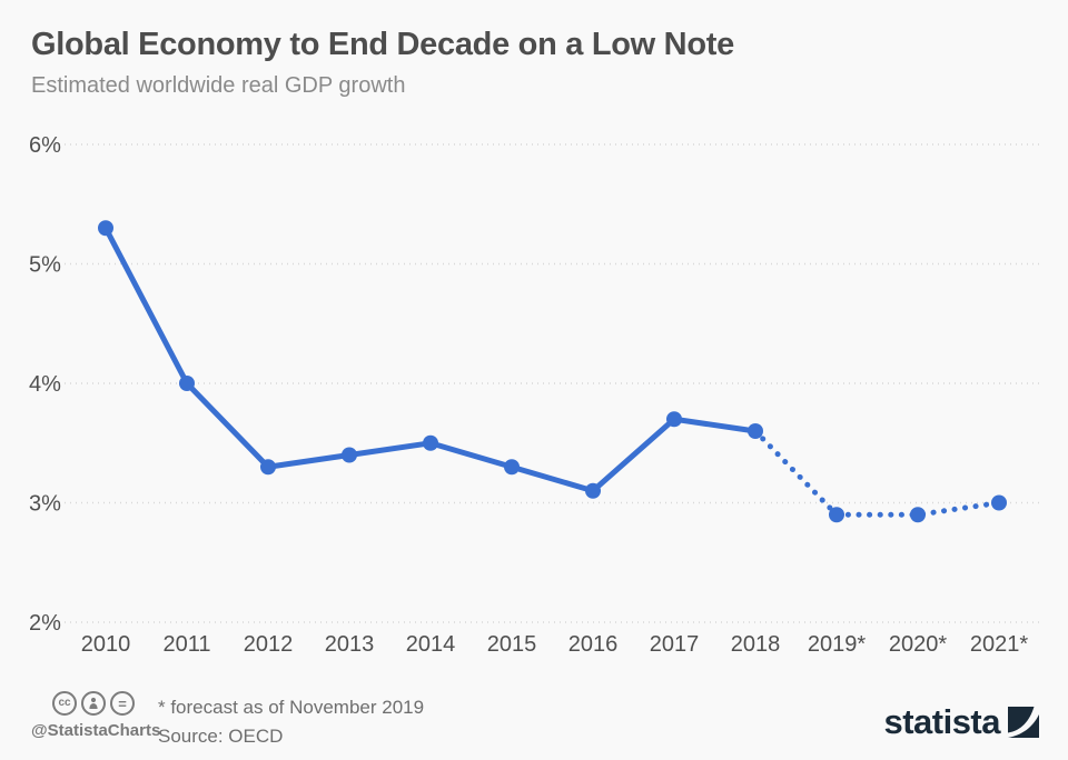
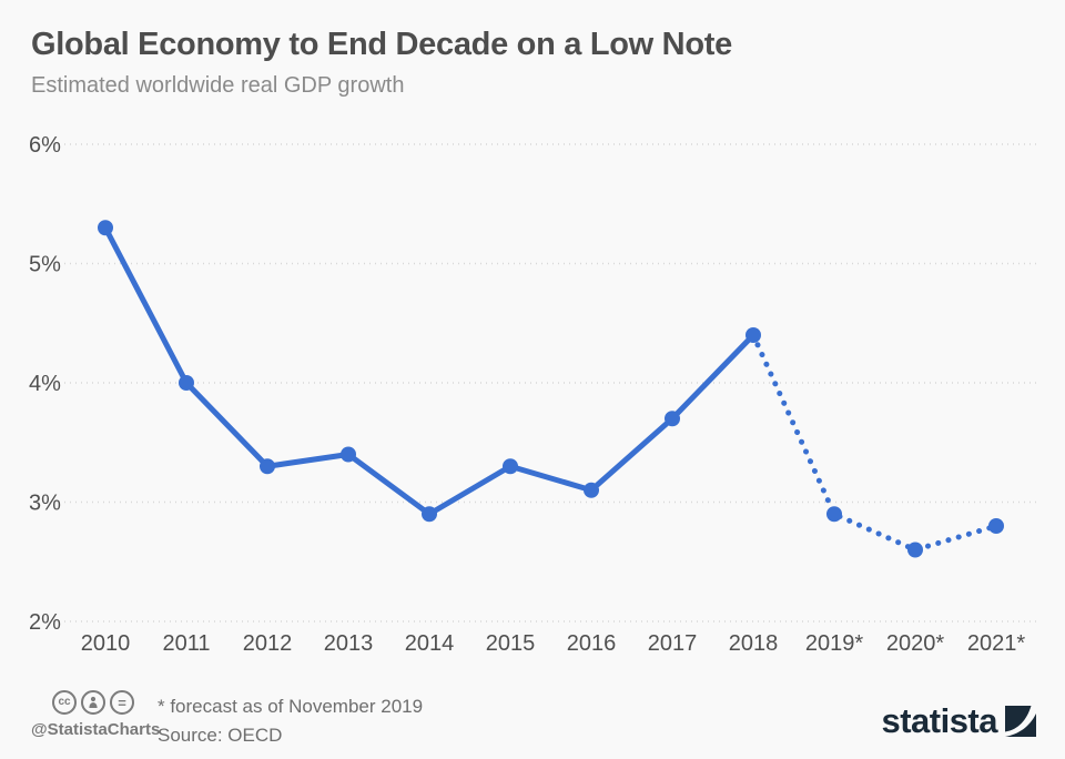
2014: 3.5% -> 2.9%
2018: 3.6% -> 4.4%
2020*: 2.9% -> 2.6%
2021*: 3.0% -> 2.8%
